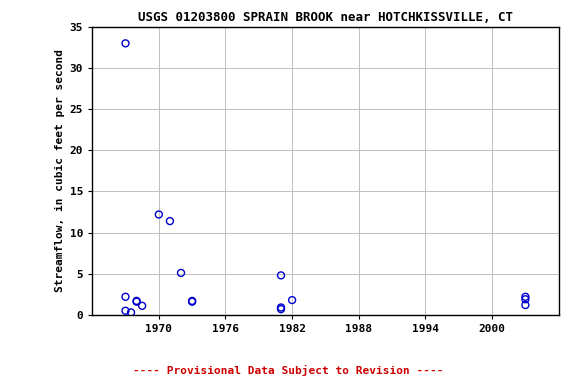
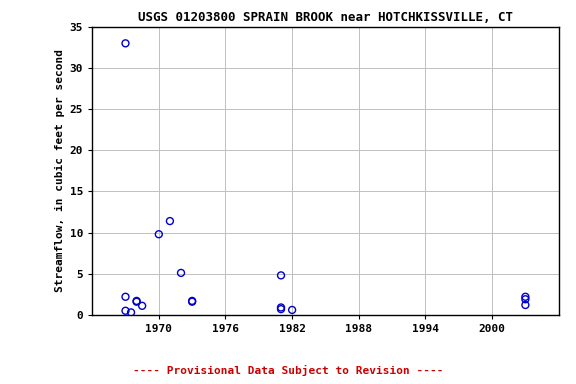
1970: 12.2 -> 9.8
1982: 1.8 -> 0.6
